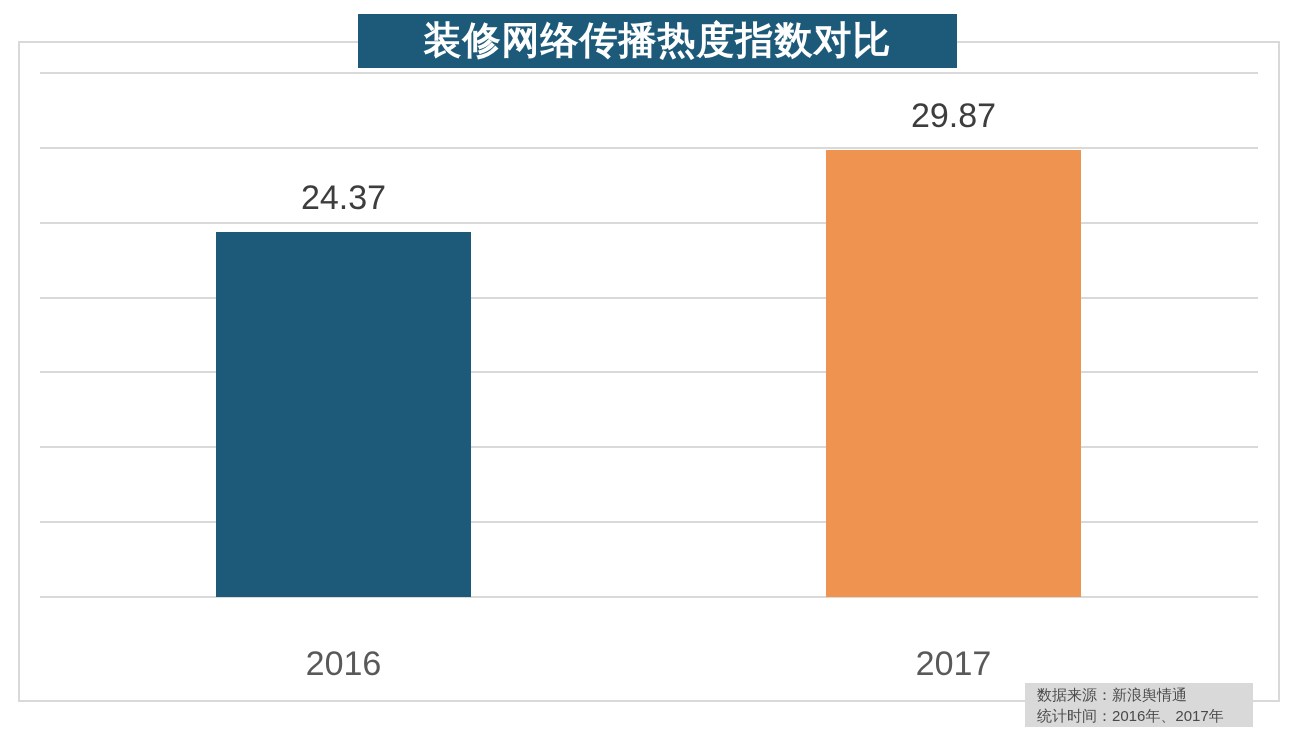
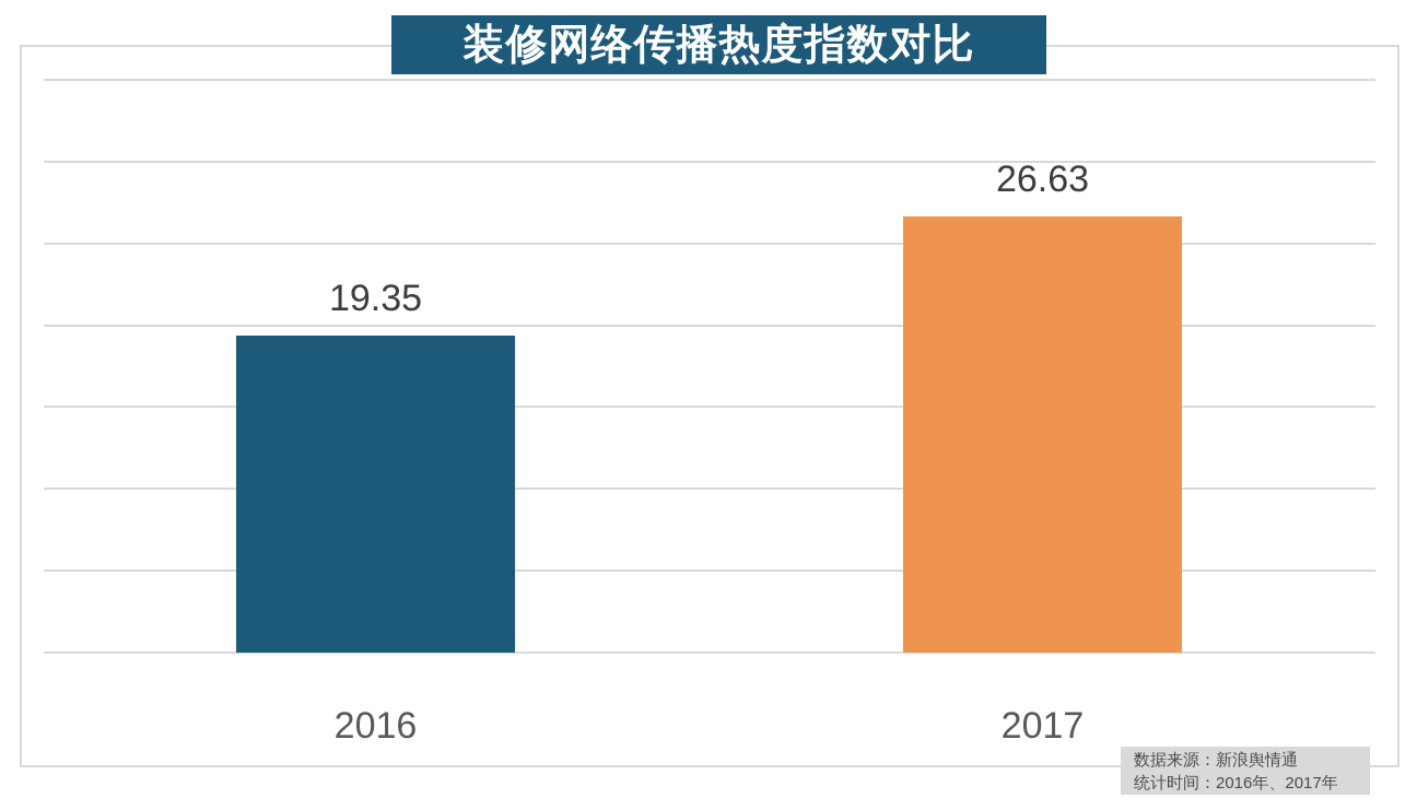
2016: 24.37 -> 19.35
2017: 29.87 -> 26.63
